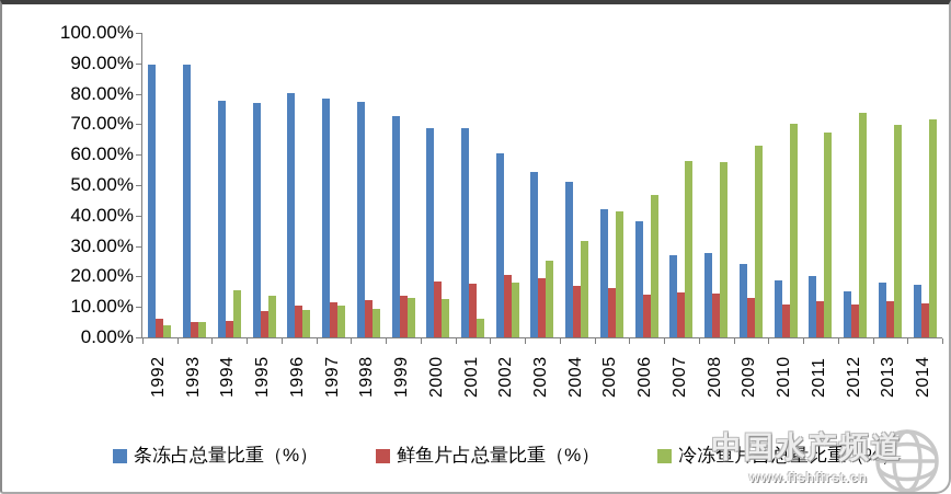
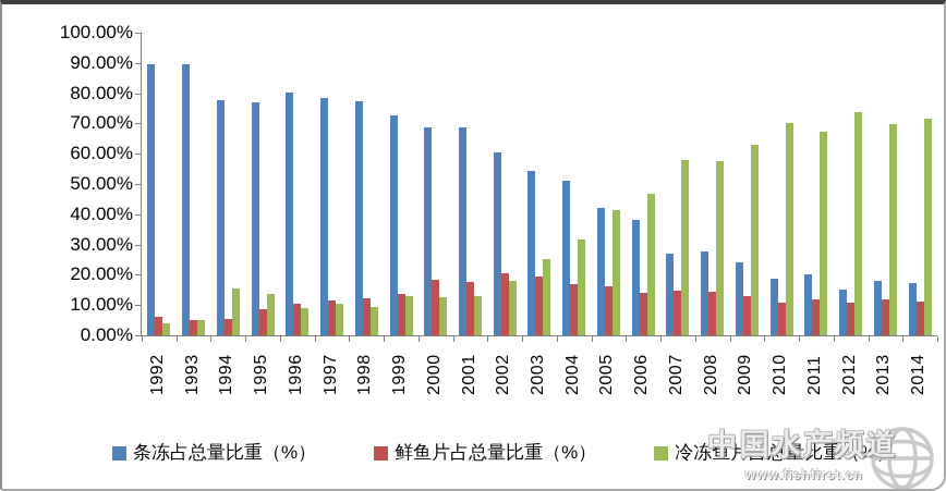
冷冻鱼片占总量比重（%）/2001: 6% -> 13%
